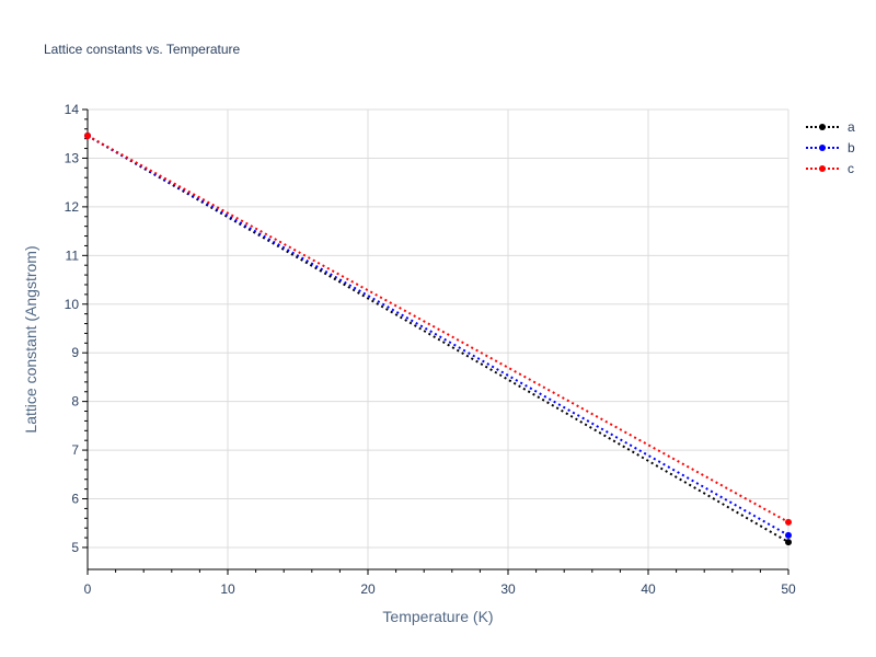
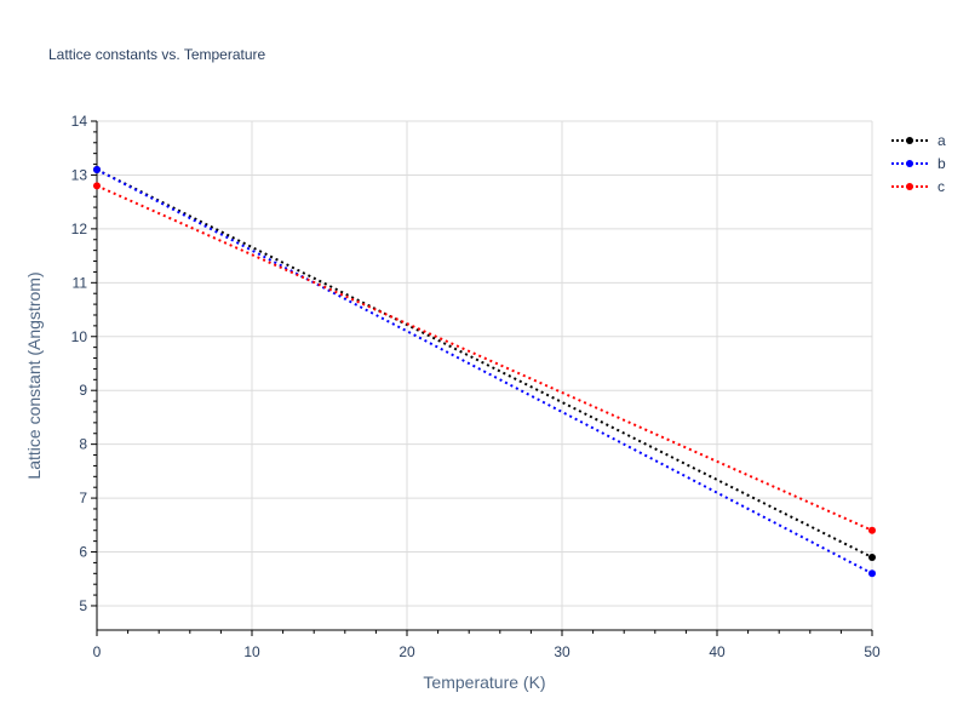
a/0: 13.5 -> 13.1
b/0: 13.5 -> 13.1
c/0: 13.5 -> 12.8
a/50: 5.1 -> 5.9
b/50: 5.2 -> 5.6
c/50: 5.5 -> 6.4
